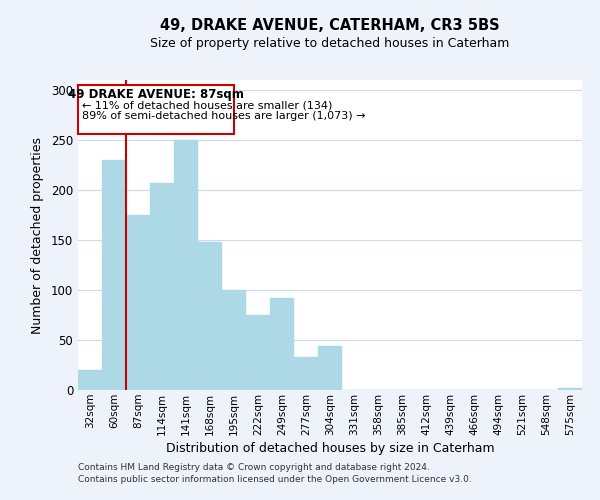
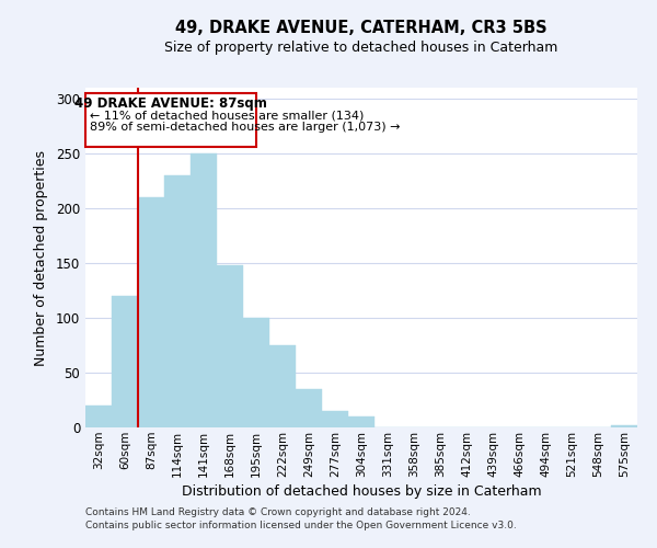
60sqm: 230 -> 120
87sqm: 175 -> 210
114sqm: 207 -> 230
249sqm: 92 -> 35
277sqm: 33 -> 15
304sqm: 44 -> 10
